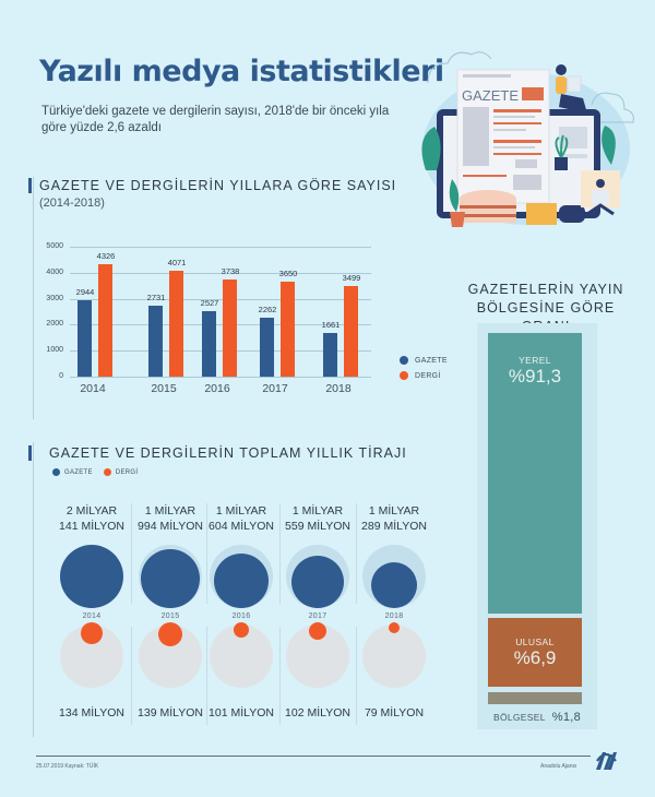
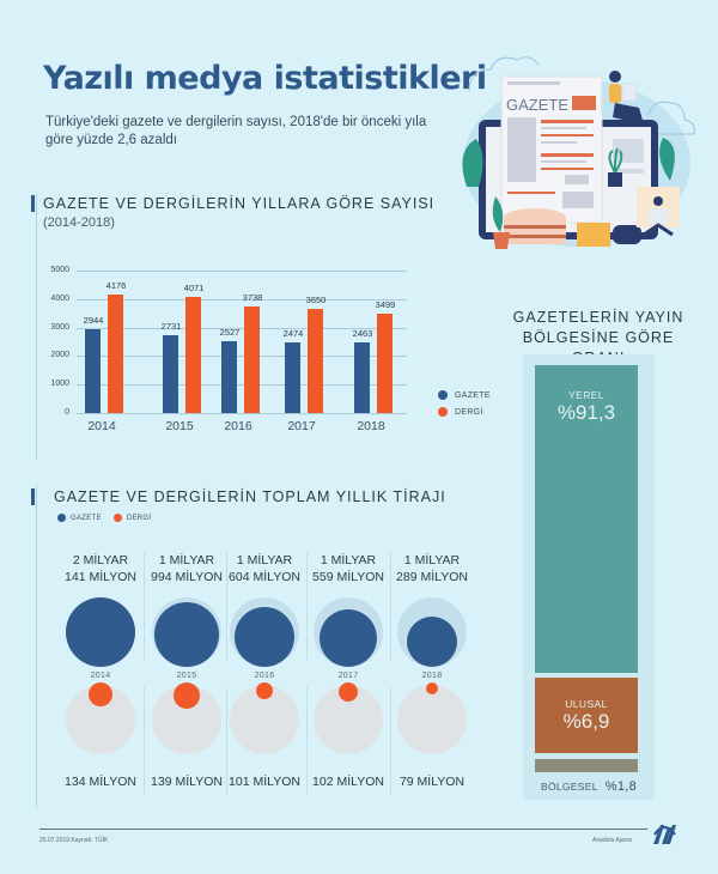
GAZETE VE DERGİLERİN YILLARA GÖRE SAYISI/DERGİ/2014: 4326 -> 4176
GAZETE VE DERGİLERİN YILLARA GÖRE SAYISI/GAZETE/2017: 2262 -> 2474
GAZETE VE DERGİLERİN YILLARA GÖRE SAYISI/GAZETE/2018: 1661 -> 2463
